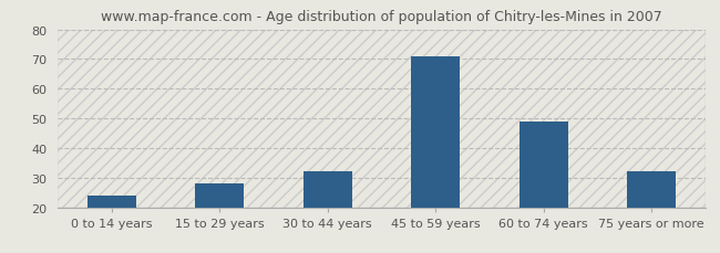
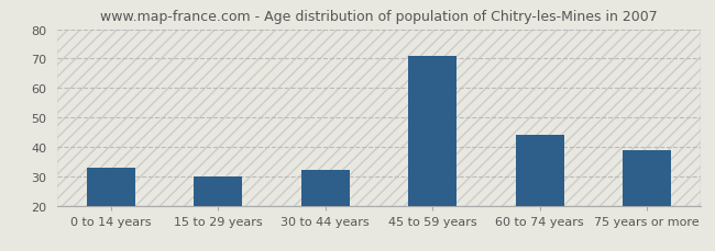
0 to 14 years: 24 -> 33
15 to 29 years: 28 -> 30
60 to 74 years: 49 -> 44
75 years or more: 32 -> 39
